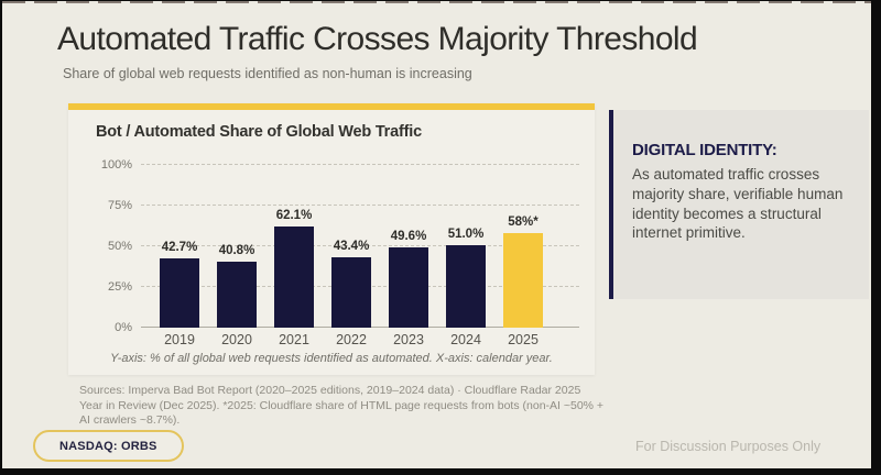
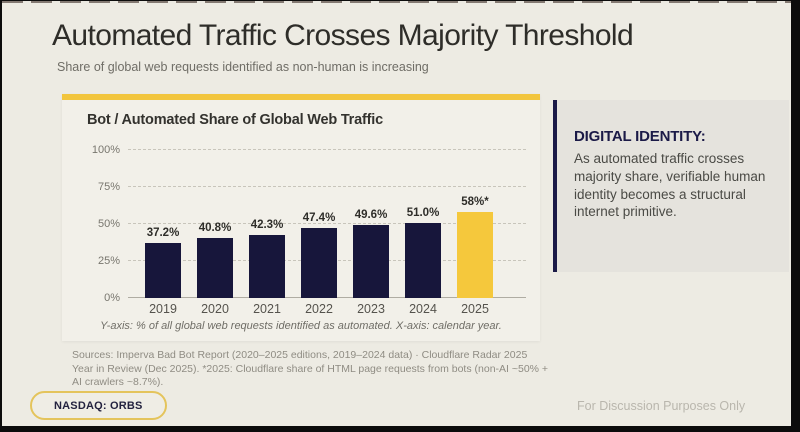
2019: 42.7% -> 37.2%
2021: 62.1% -> 42.3%
2022: 43.4% -> 47.4%
